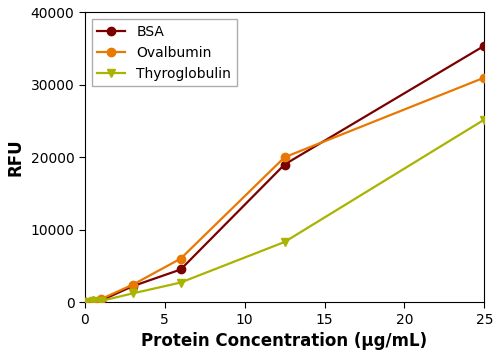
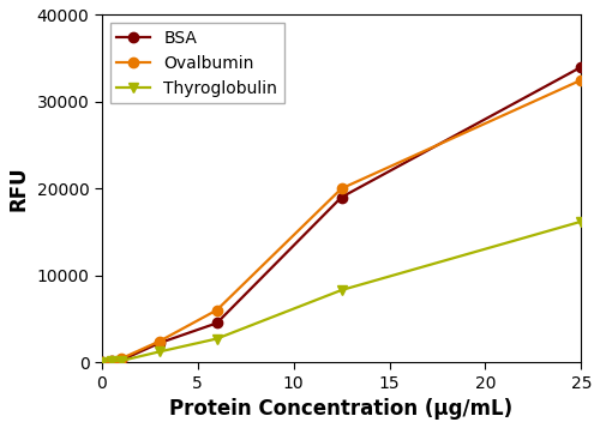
BSA/25: 35400 -> 34000
Ovalbumin/25: 31000 -> 32500
Thyroglobulin/25: 25200 -> 16200
